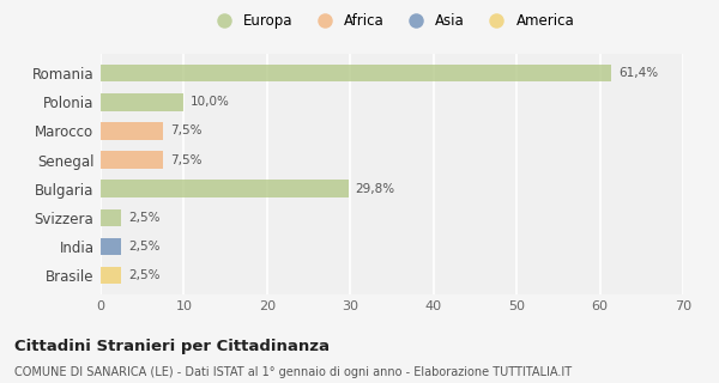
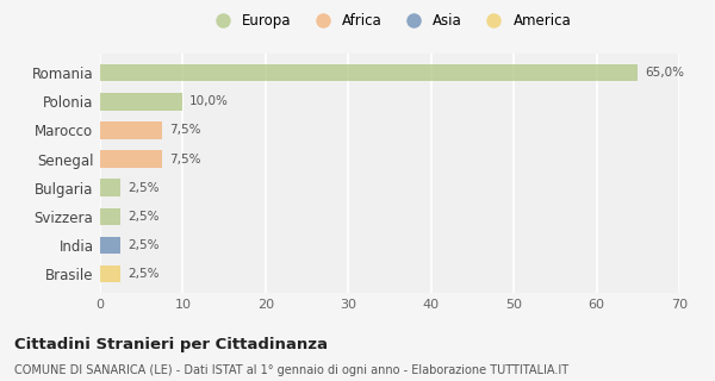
Romania: 61,4% -> 65,0%
Bulgaria: 29,8% -> 2,5%
